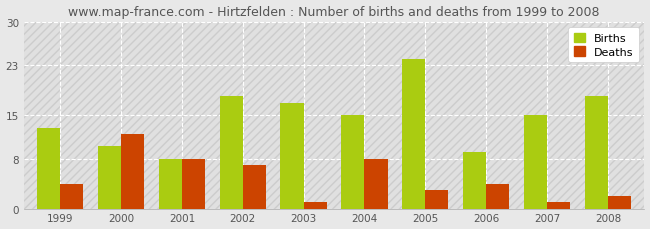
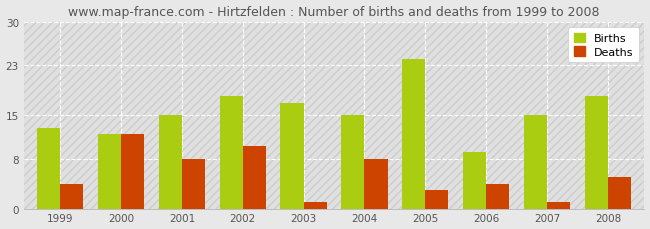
Births/2000: 10 -> 12
Births/2001: 8 -> 15
Deaths/2002: 7 -> 10
Deaths/2008: 2 -> 5
